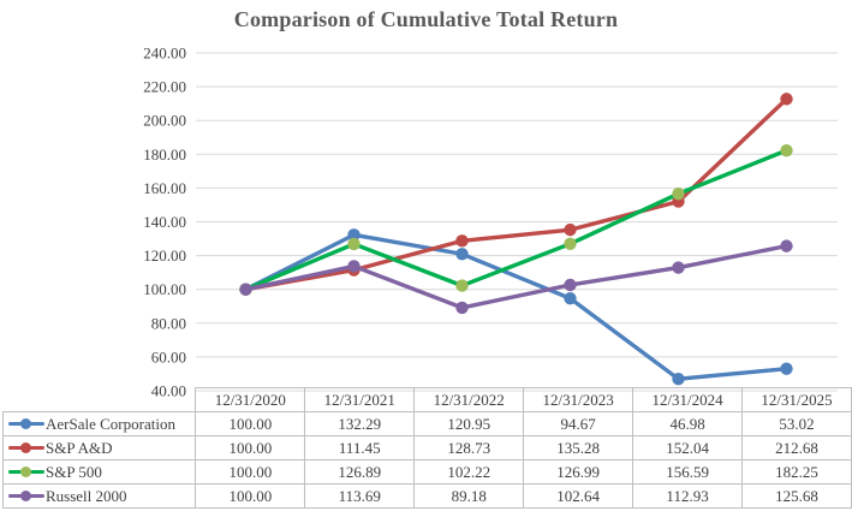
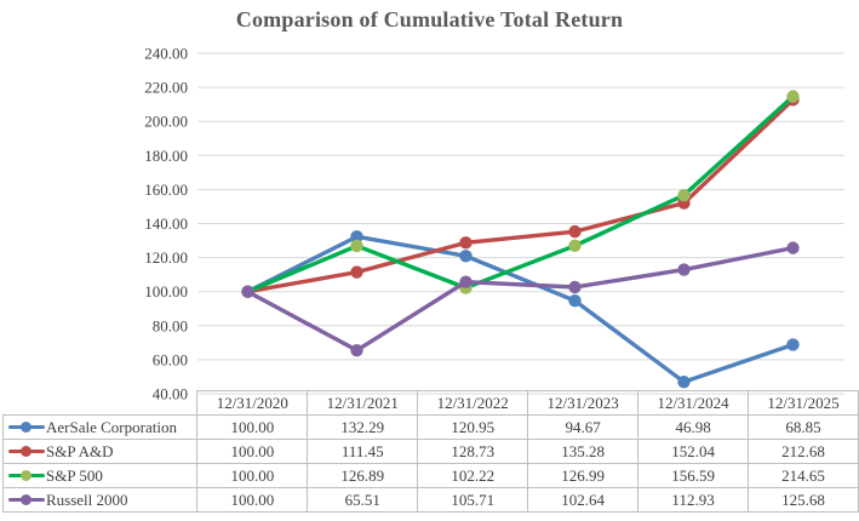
Russell 2000/12/31/2021: 113.69 -> 65.51
Russell 2000/12/31/2022: 89.18 -> 105.71
AerSale Corporation/12/31/2025: 53.02 -> 68.85
S&P 500/12/31/2025: 182.25 -> 214.65
